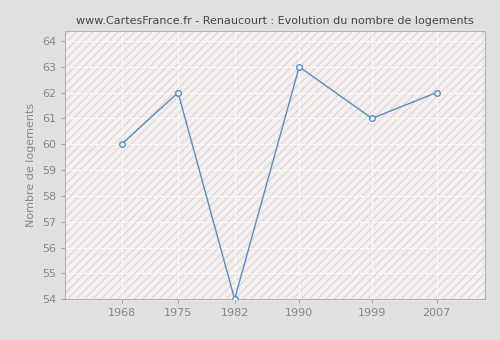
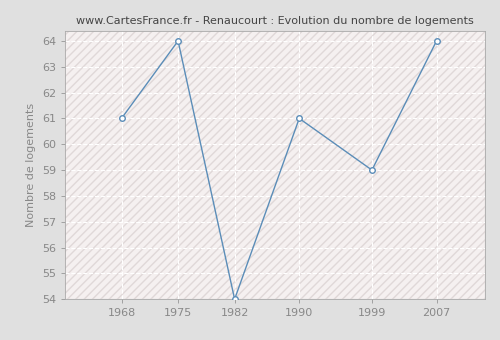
1968: 60 -> 61
1975: 62 -> 64
1990: 63 -> 61
1999: 61 -> 59
2007: 62 -> 64
